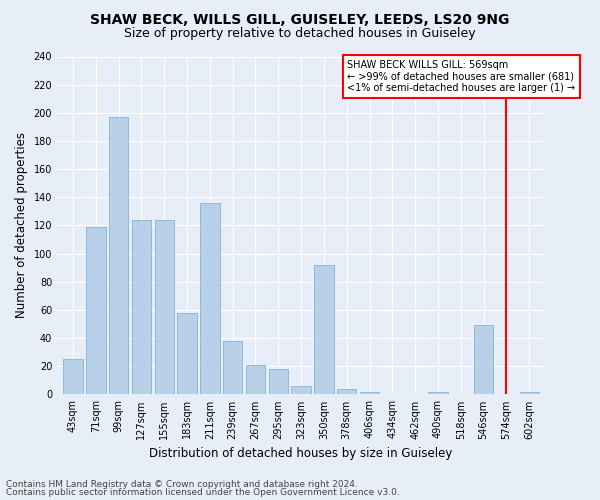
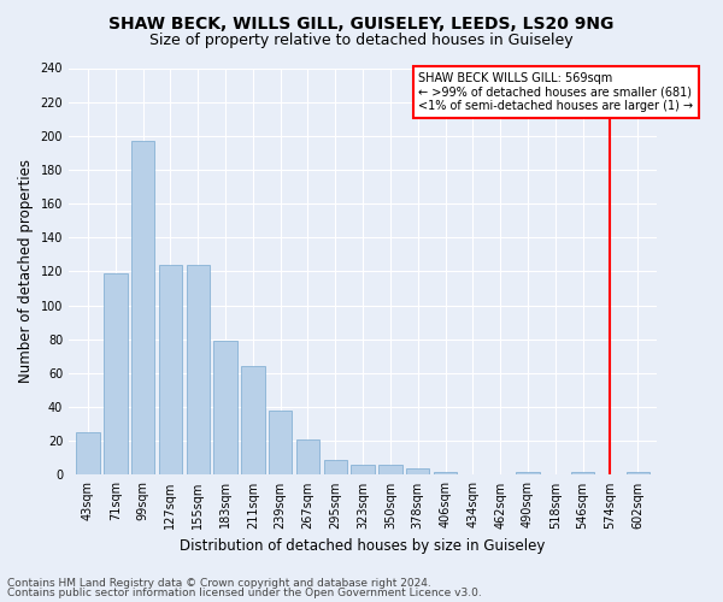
183sqm: 58 -> 79
211sqm: 136 -> 64
295sqm: 18 -> 9
350sqm: 92 -> 6
546sqm: 49 -> 2
